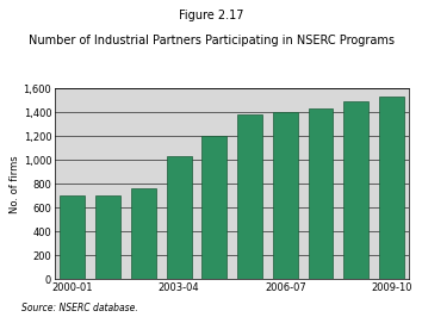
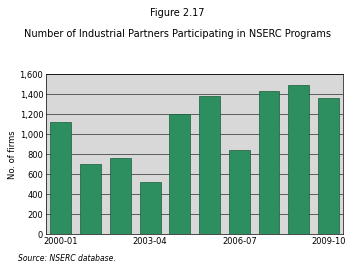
2000-01: 700 -> 1,120
2003-04: 1,030 -> 520
2006-07: 1,400 -> 840
2009-10: 1,530 -> 1,360
